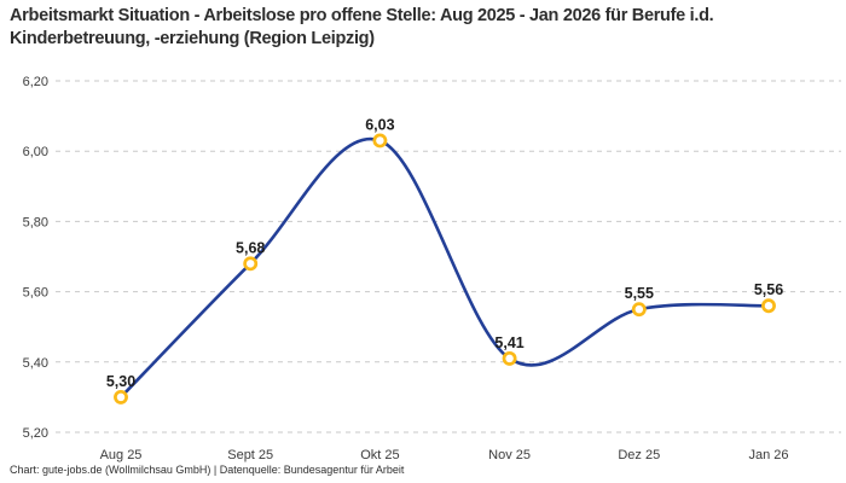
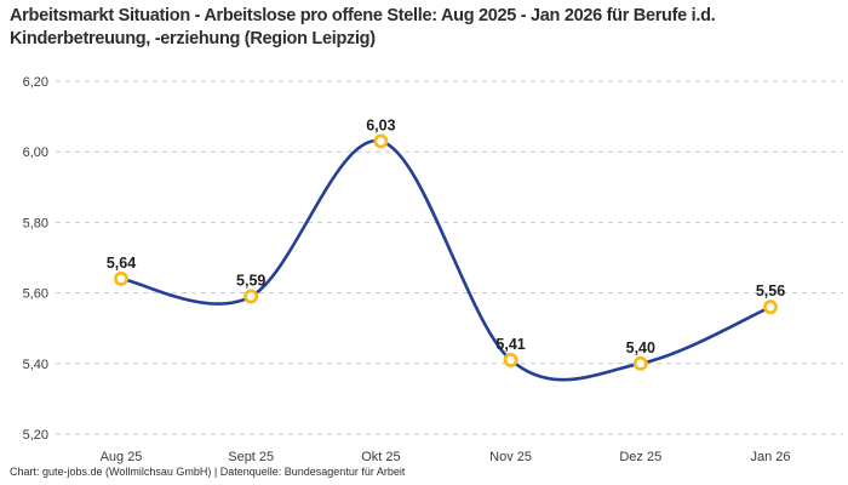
Aug 25: 5,30 -> 5,64
Sept 25: 5,68 -> 5,59
Dez 25: 5,55 -> 5,40
